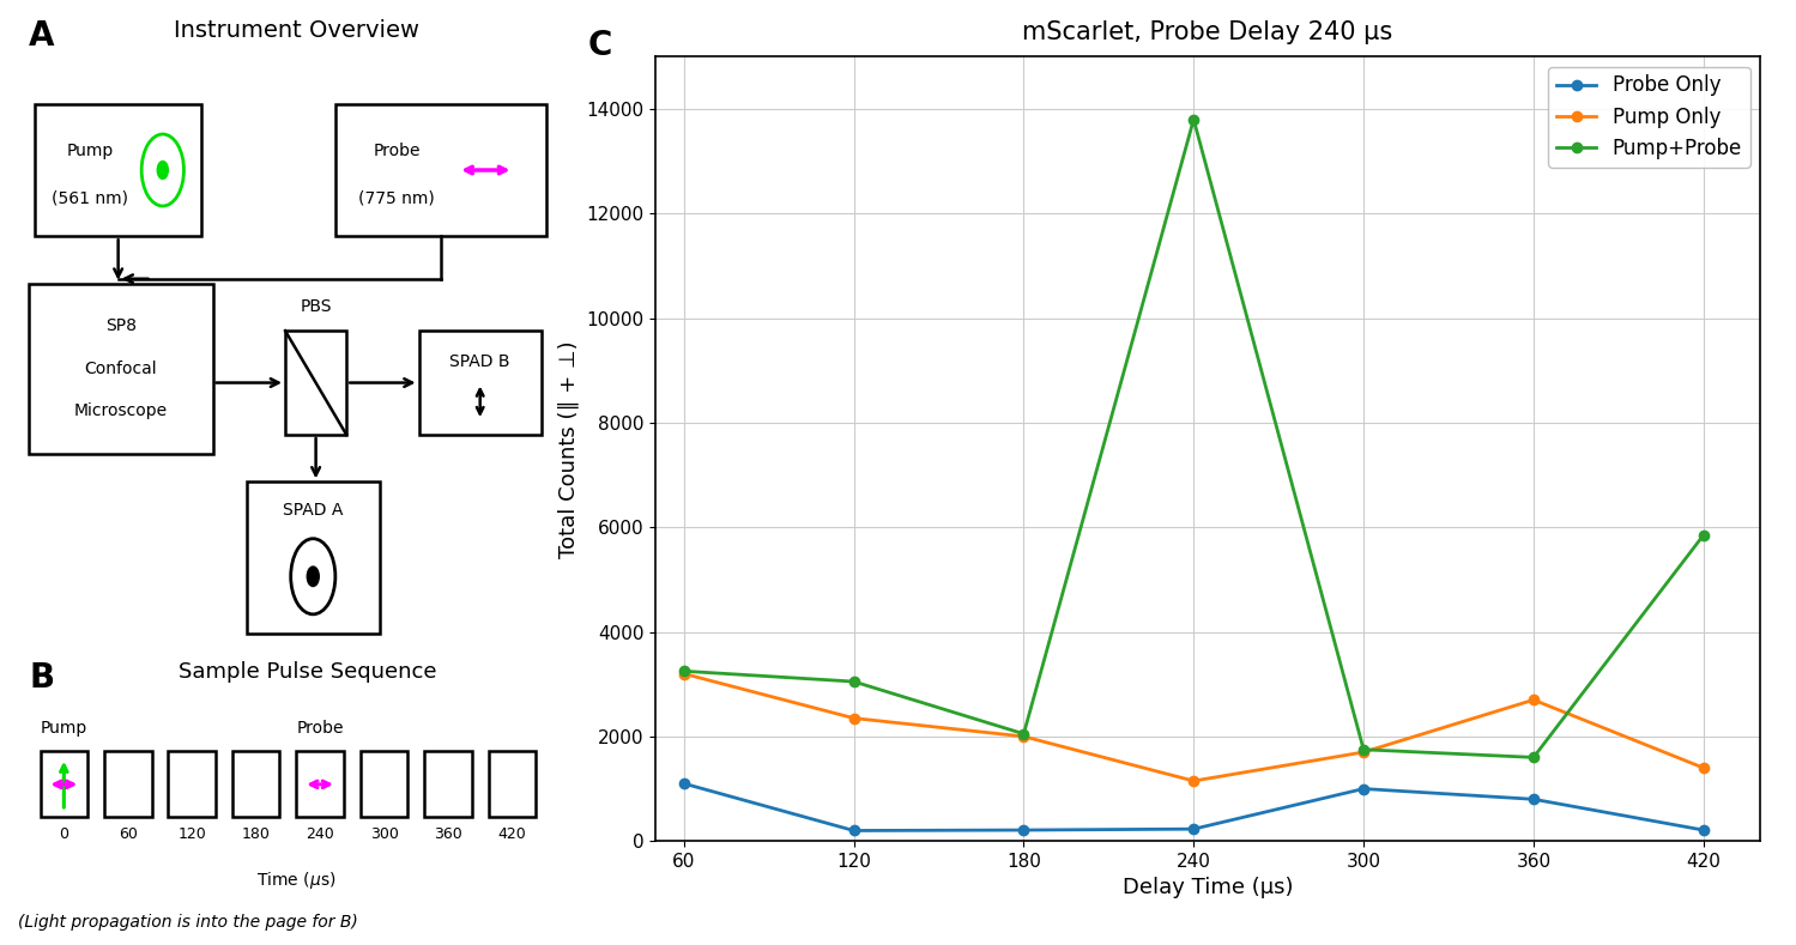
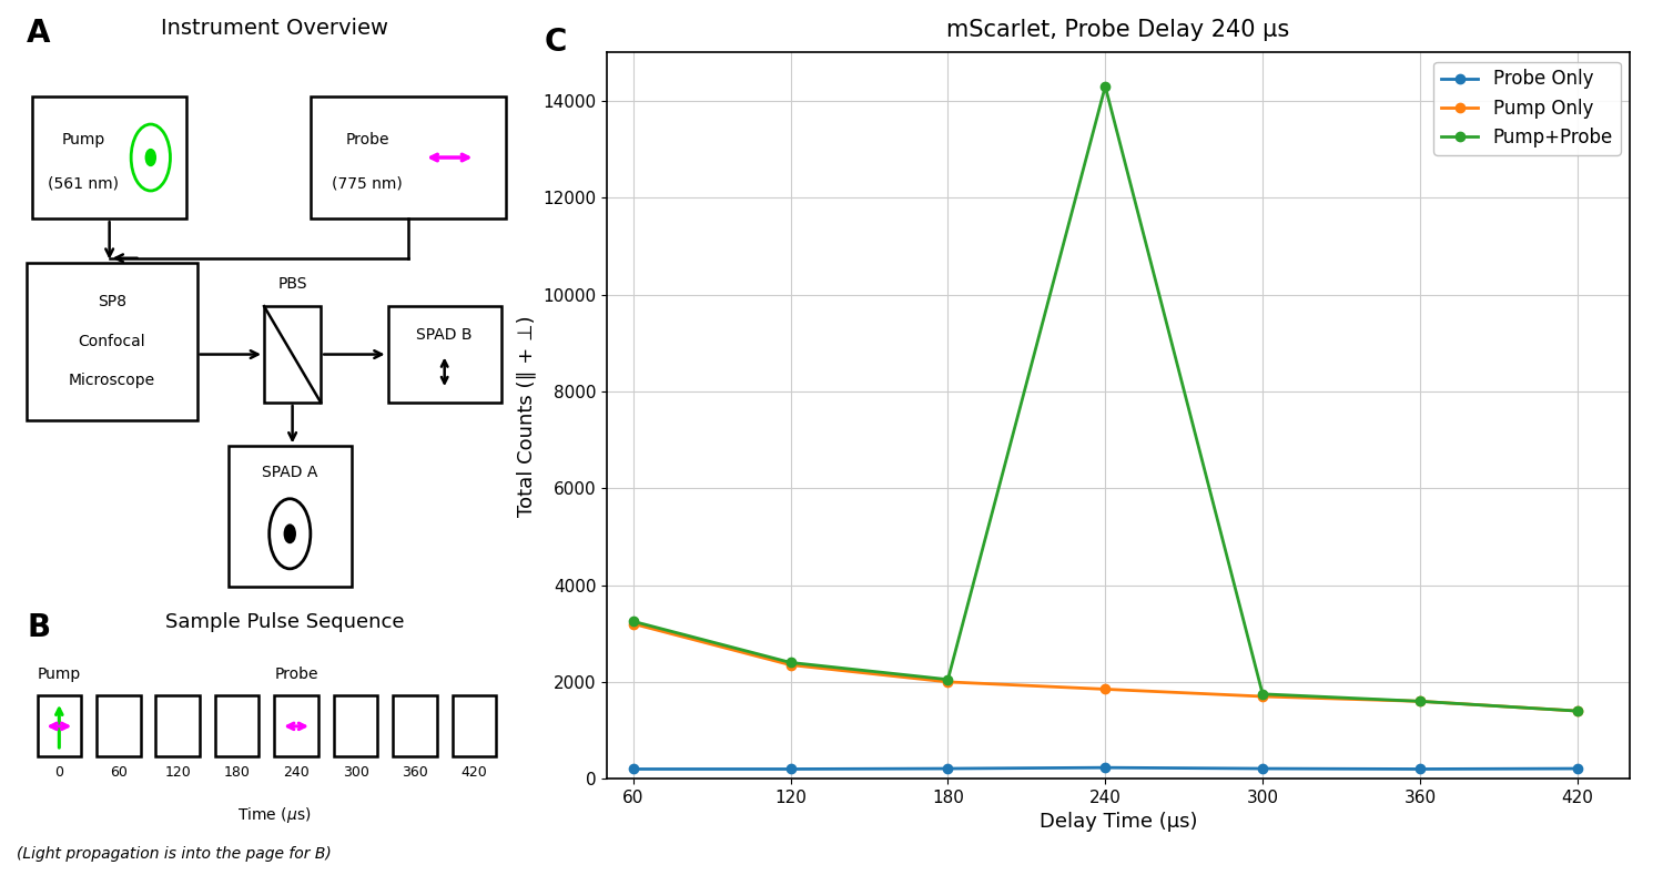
Probe Only/60: 1100 -> 200
Pump+Probe/120: 3050 -> 2400
Pump Only/240: 1150 -> 1850
Pump+Probe/240: 13800 -> 14300
Probe Only/300: 1000 -> 210
Probe Only/360: 800 -> 200
Pump Only/360: 2700 -> 1600
Pump+Probe/420: 5850 -> 1400
